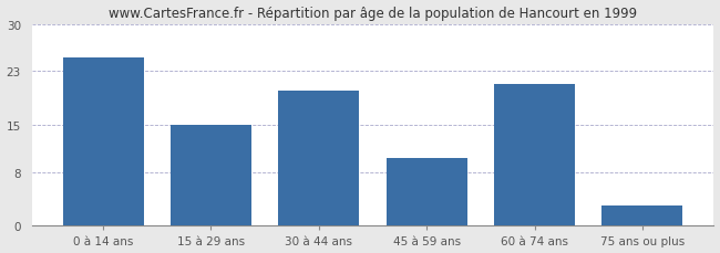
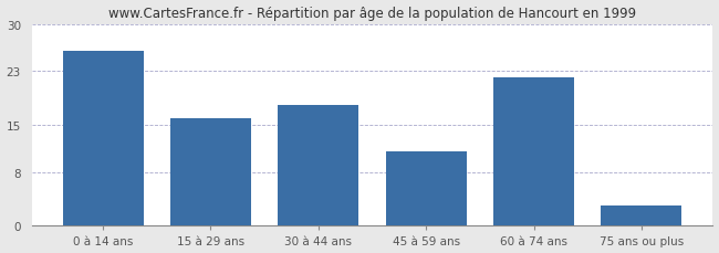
0 à 14 ans: 25 -> 26
15 à 29 ans: 15 -> 16
30 à 44 ans: 20 -> 18
45 à 59 ans: 10 -> 11
60 à 74 ans: 21 -> 22
